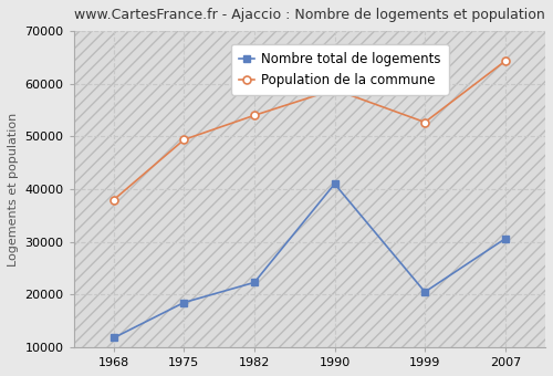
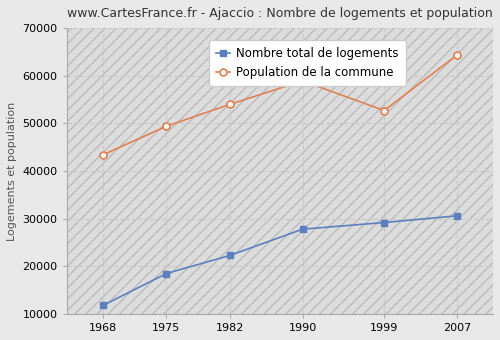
Population de la commune/1968: 38000 -> 43400
Nombre total de logements/1990: 41000 -> 27800
Nombre total de logements/1999: 20500 -> 29200
